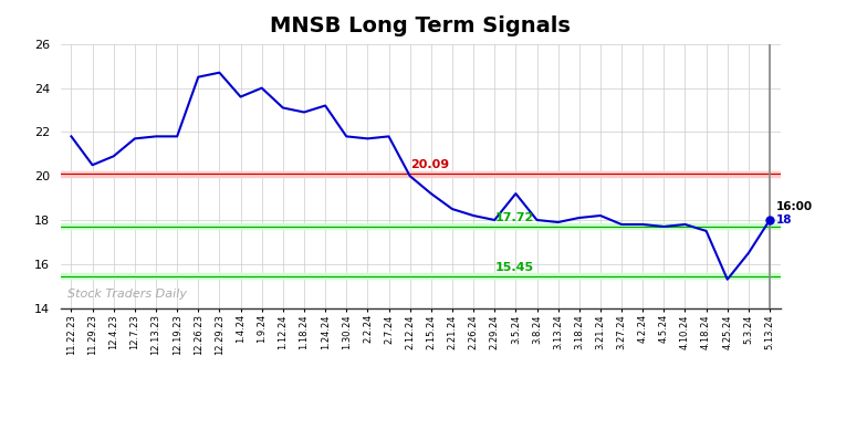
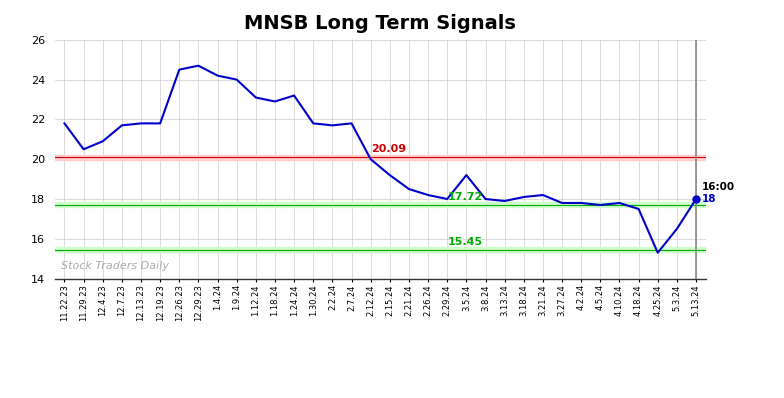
1.4.24: 23.6 -> 24.2
